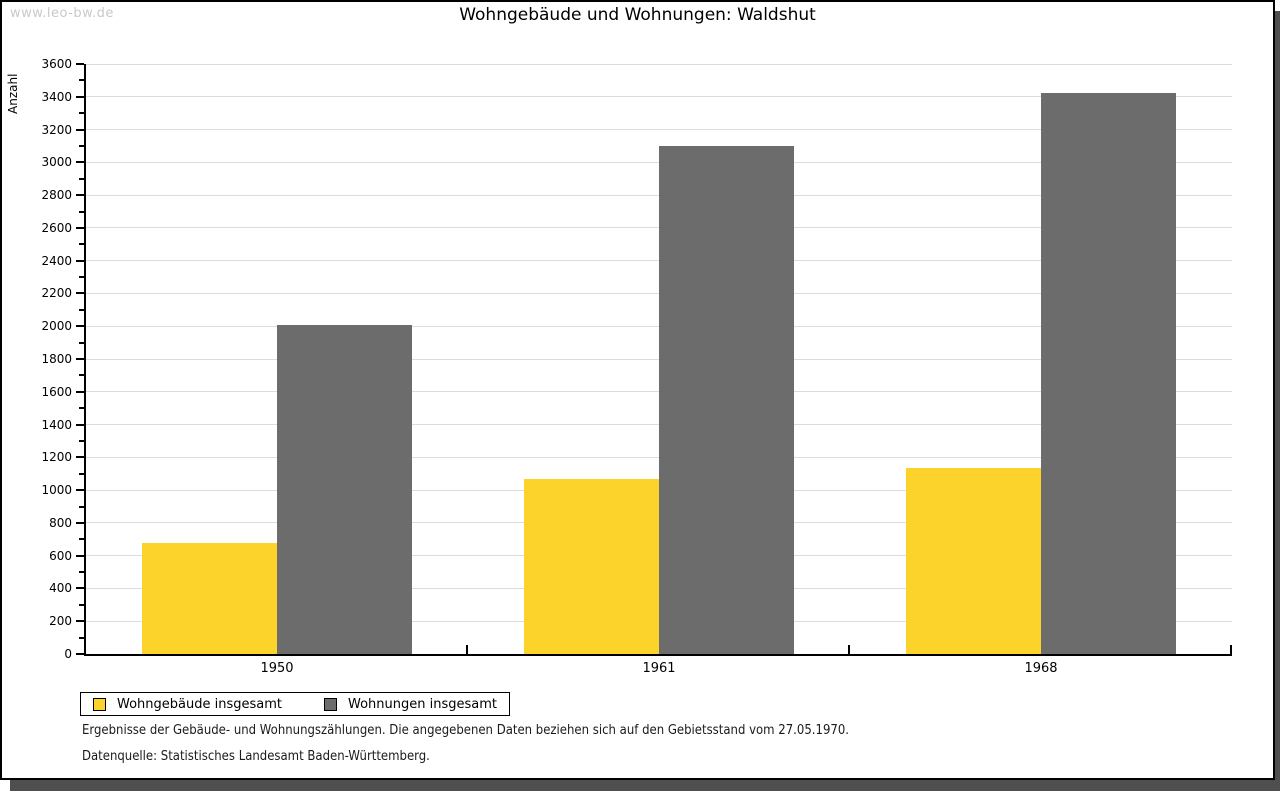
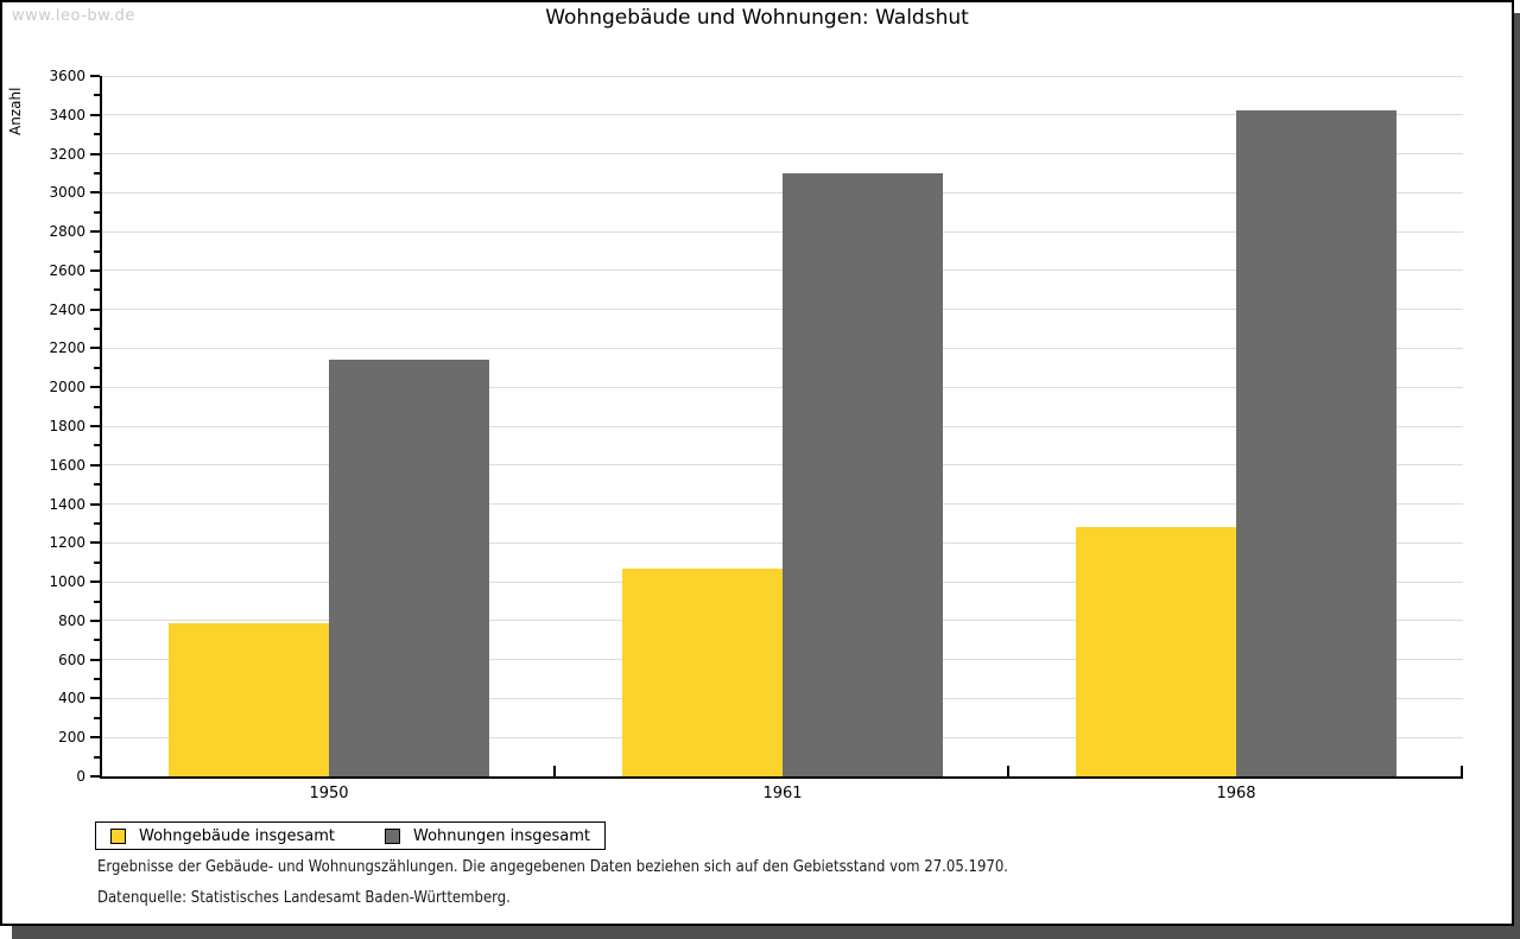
Wohngebäude insgesamt/1950: 680 -> 790
Wohnungen insgesamt/1950: 2010 -> 2140
Wohngebäude insgesamt/1968: 1140 -> 1280
